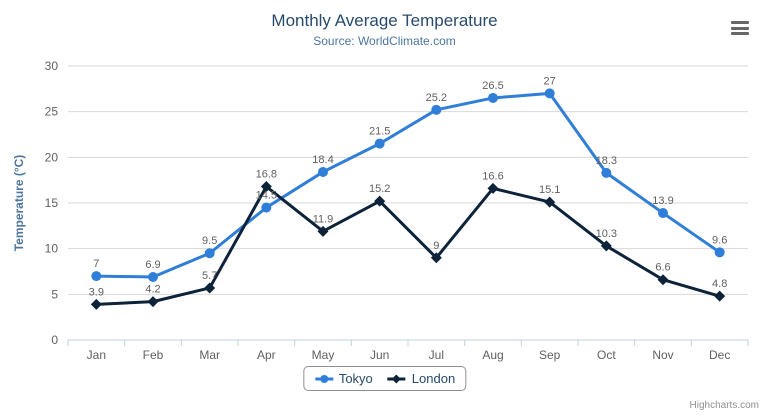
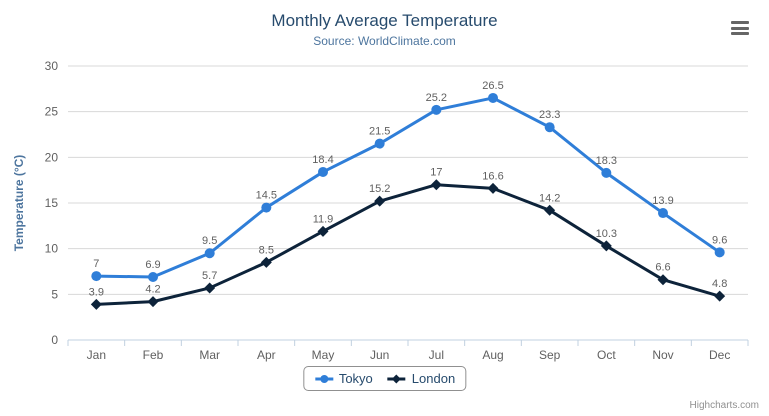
London/Apr: 16.8 -> 8.5
London/Jul: 9 -> 17
Tokyo/Sep: 27 -> 23.3
London/Sep: 15.1 -> 14.2
